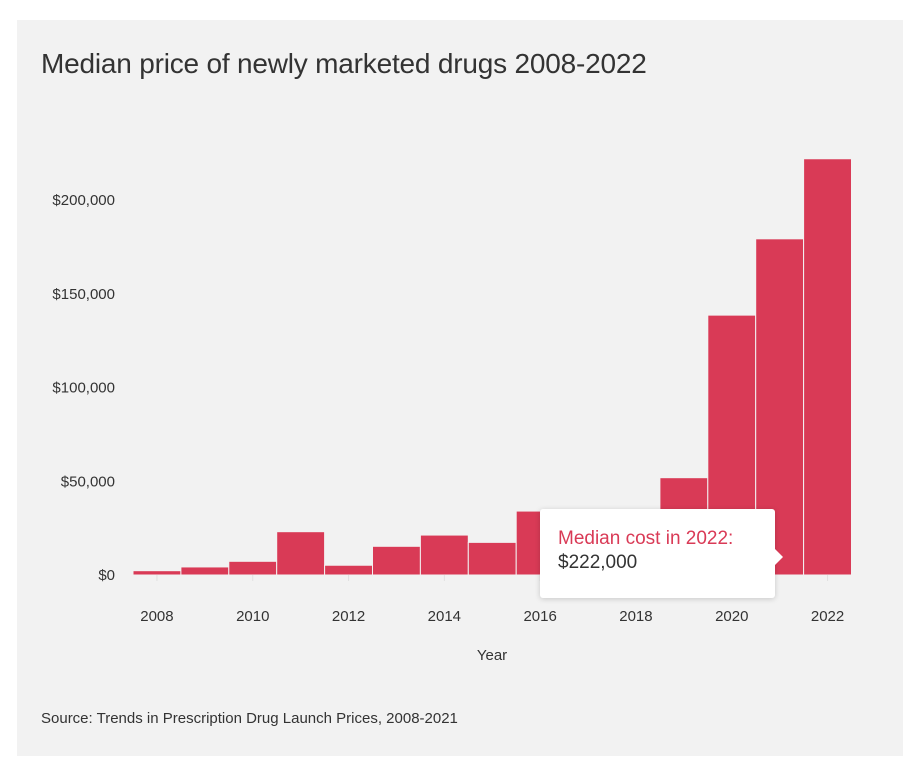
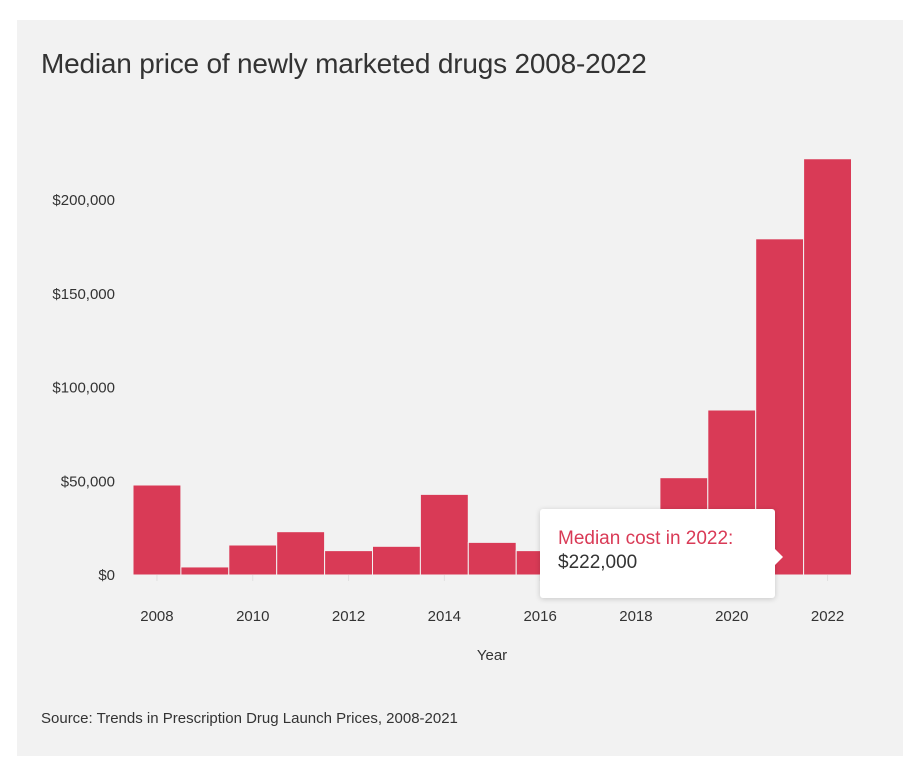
2008: $2000 -> $48000
2010: $7000 -> $16000
2012: $5000 -> $13000
2014: $21000 -> $43000
2016: $34000 -> $13000
2020: $139000 -> $88000
